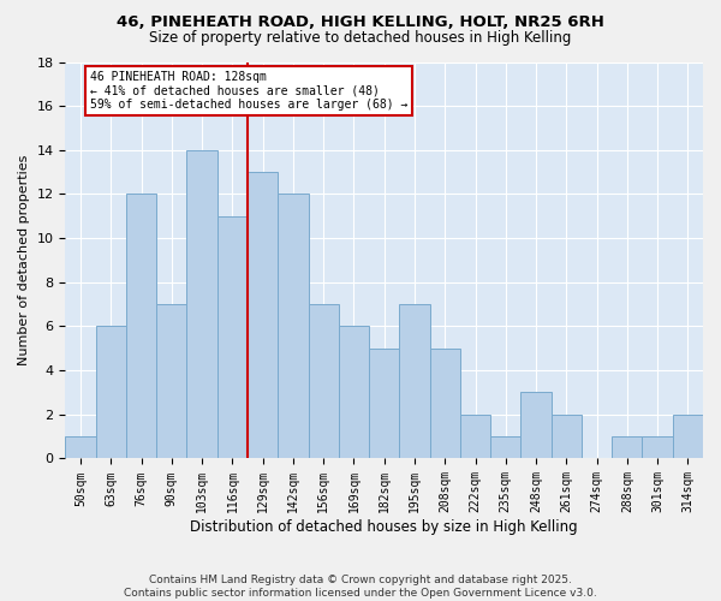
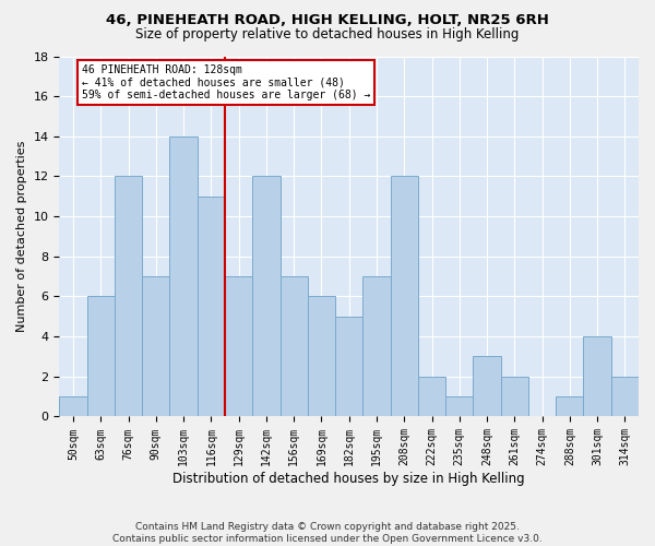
129sqm: 13 -> 7
208sqm: 5 -> 12
301sqm: 1 -> 4
